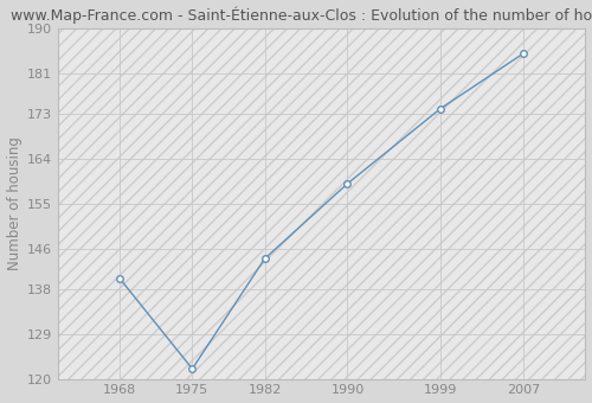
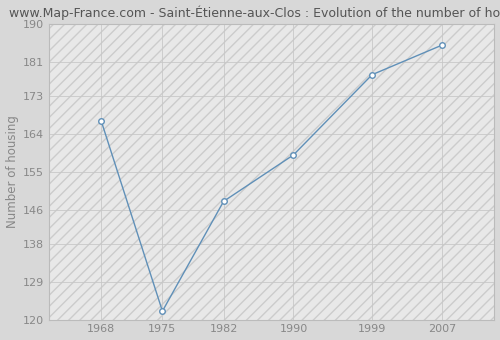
1968: 140 -> 167
1982: 144 -> 148
1999: 174 -> 178
